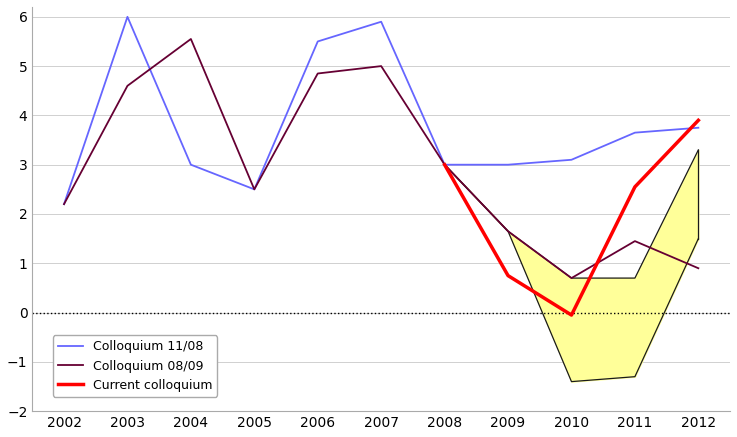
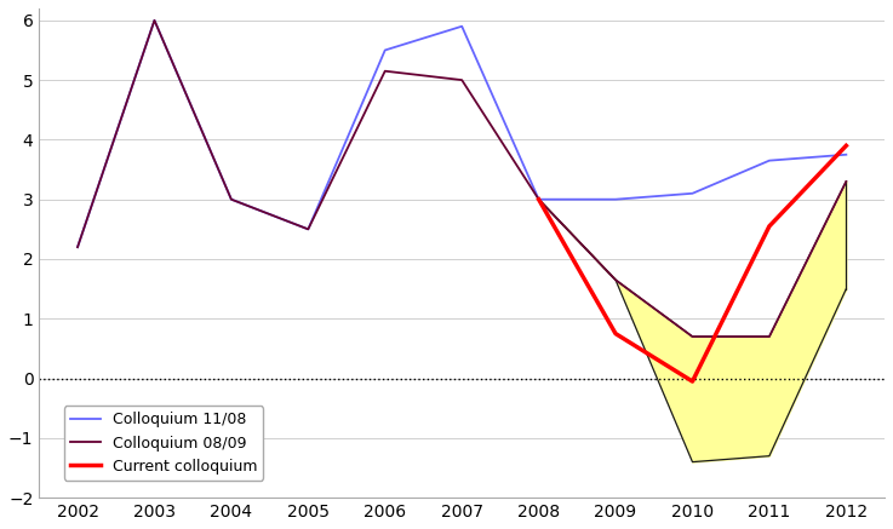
Colloquium 08/09/2003: 4.60 -> 6.00
Colloquium 08/09/2004: 5.55 -> 3.00
Colloquium 08/09/2006: 4.85 -> 5.15
Colloquium 08/09/2011: 1.45 -> 0.70
Colloquium 08/09/2012: 0.90 -> 3.30
